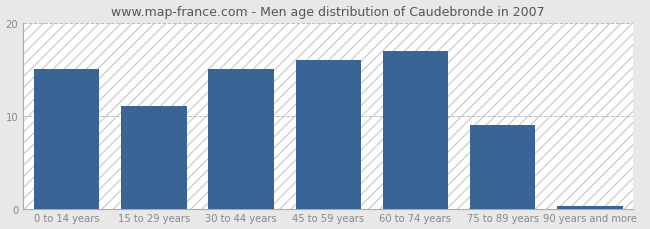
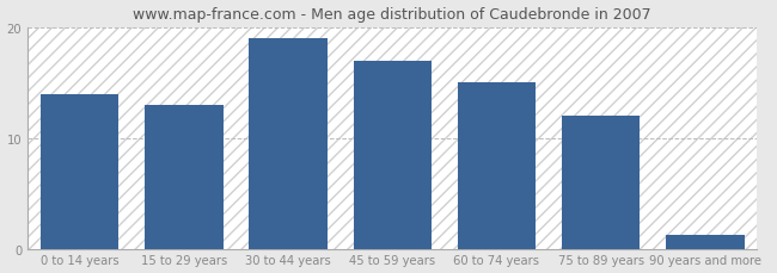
0 to 14 years: 15.0 -> 14.0
15 to 29 years: 11.0 -> 13.0
30 to 44 years: 15.0 -> 19.0
45 to 59 years: 16.0 -> 17.0
60 to 74 years: 17.0 -> 15.0
75 to 89 years: 9.0 -> 12.0
90 years and more: 0.3 -> 1.2
